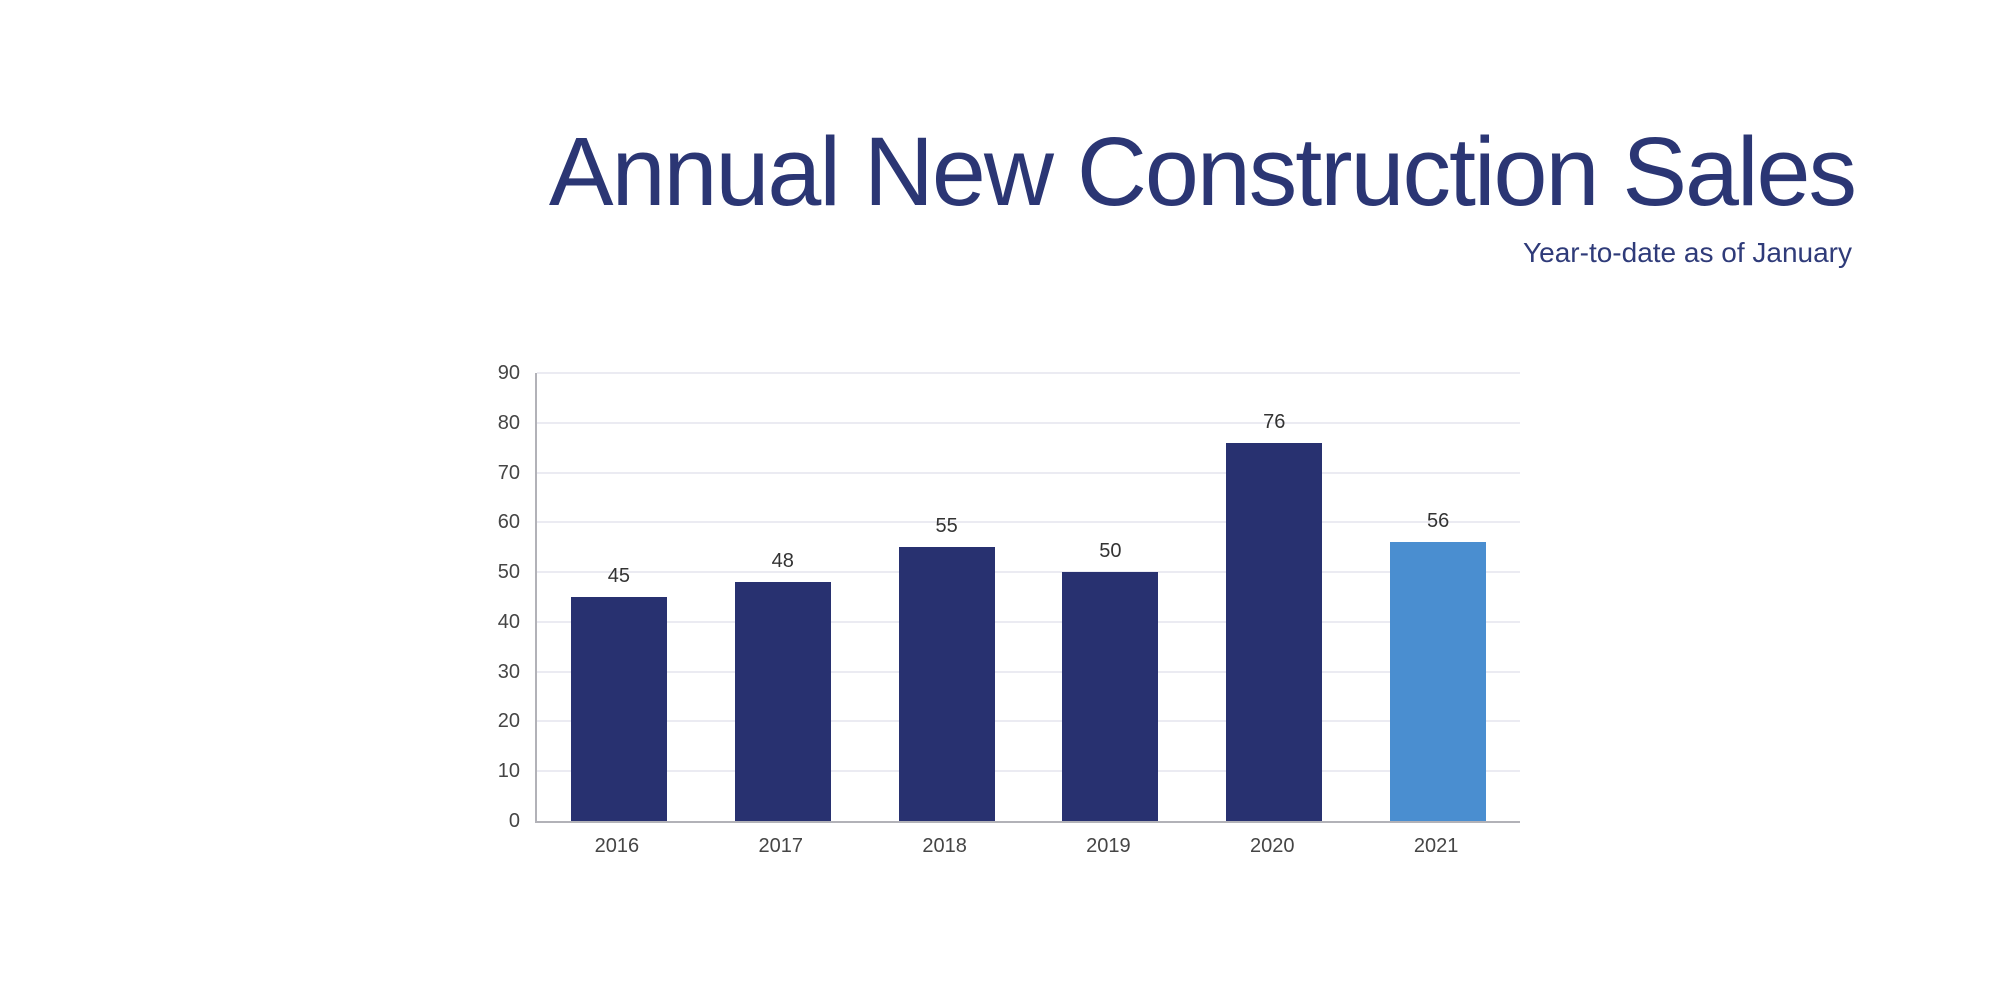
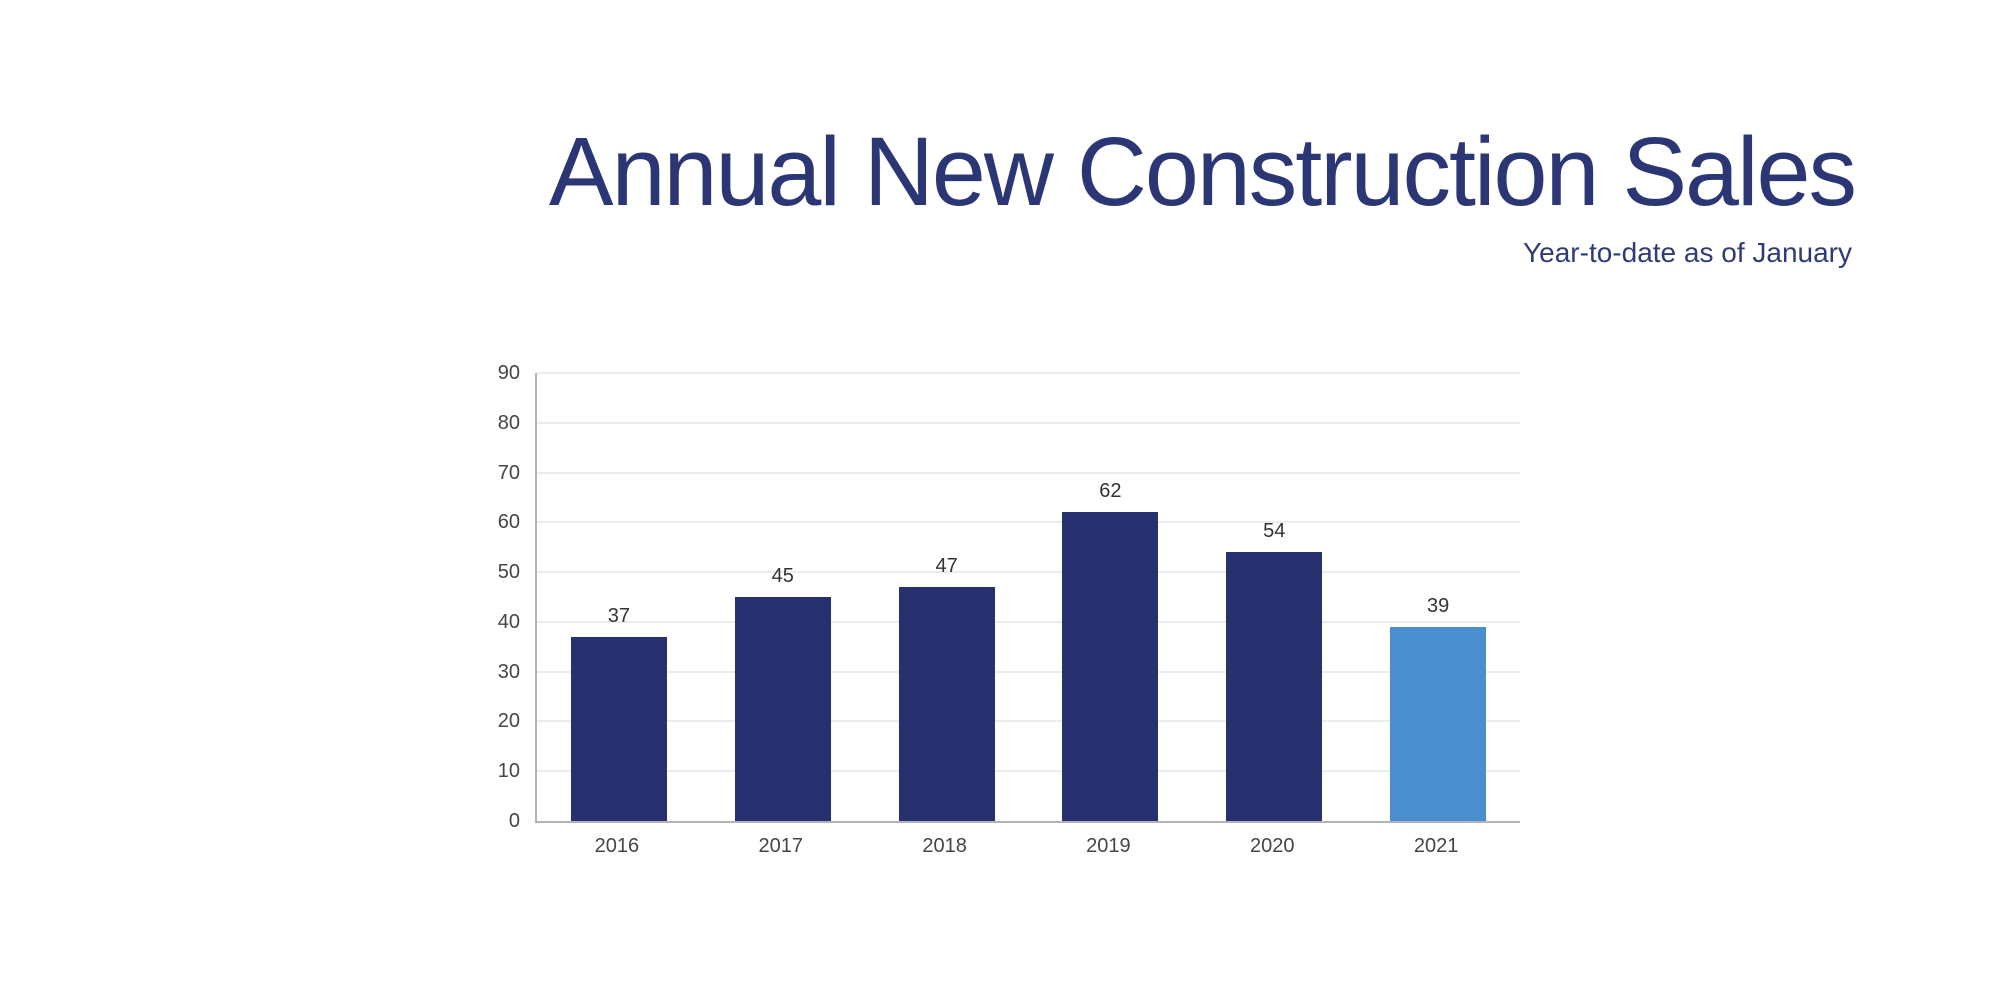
2016: 45 -> 37
2017: 48 -> 45
2018: 55 -> 47
2019: 50 -> 62
2020: 76 -> 54
2021: 56 -> 39
